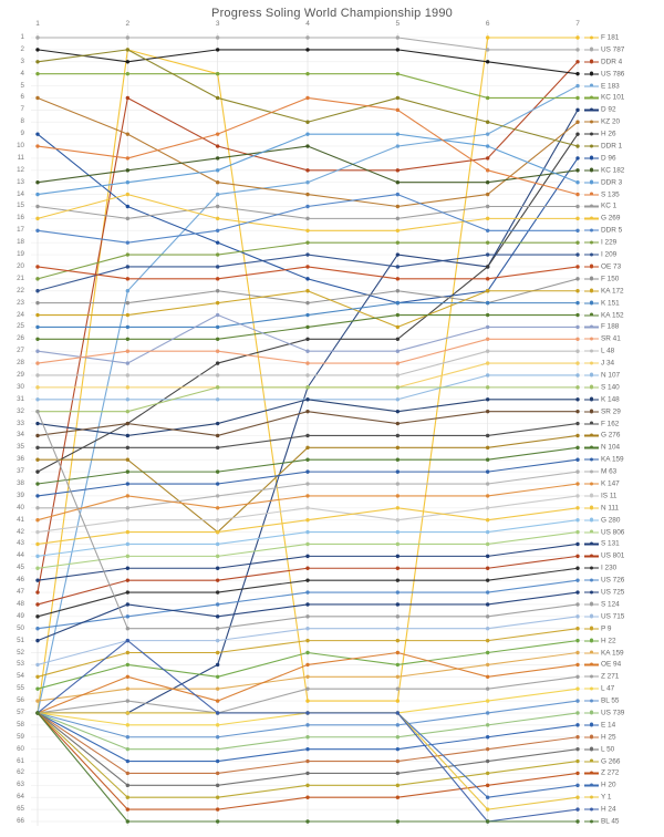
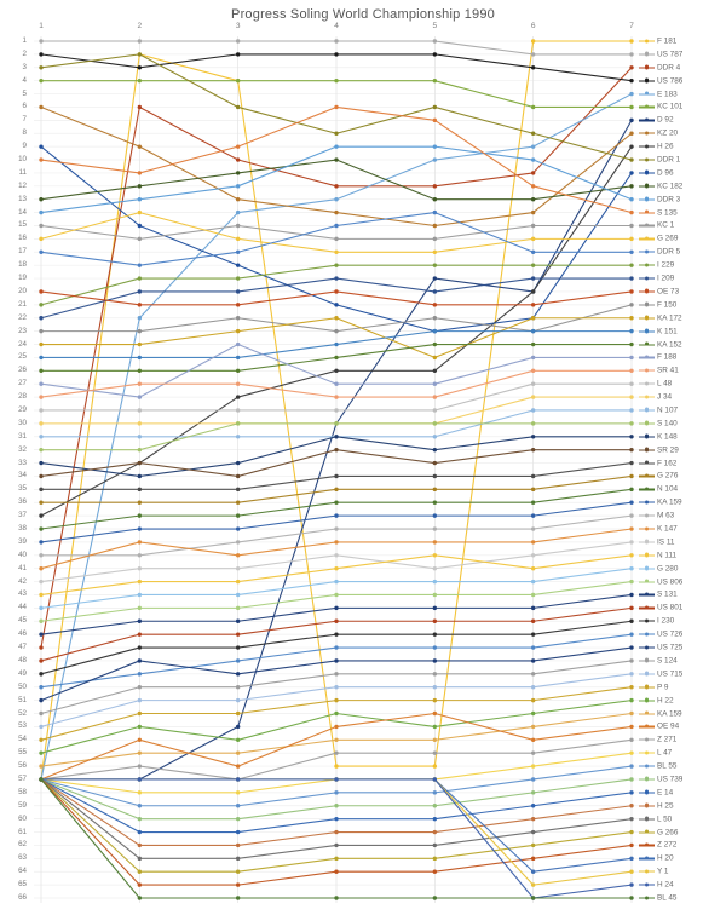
S 124/1: 32 -> 52
H 24/2: 51 -> 57
G 276/3: 42 -> 36
